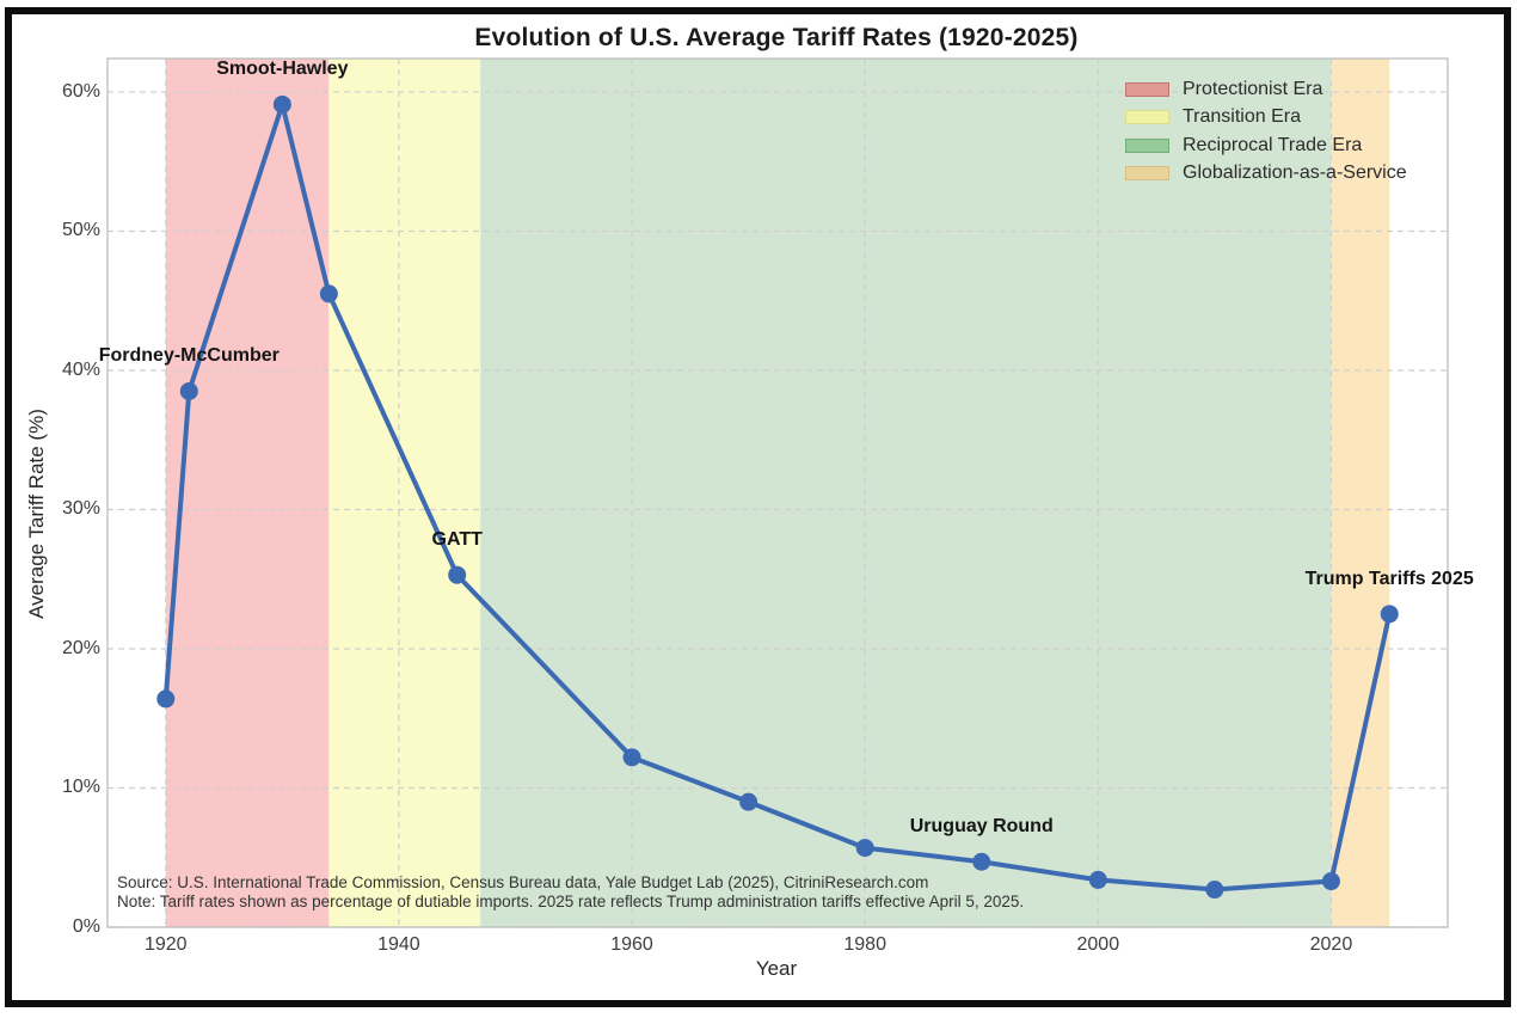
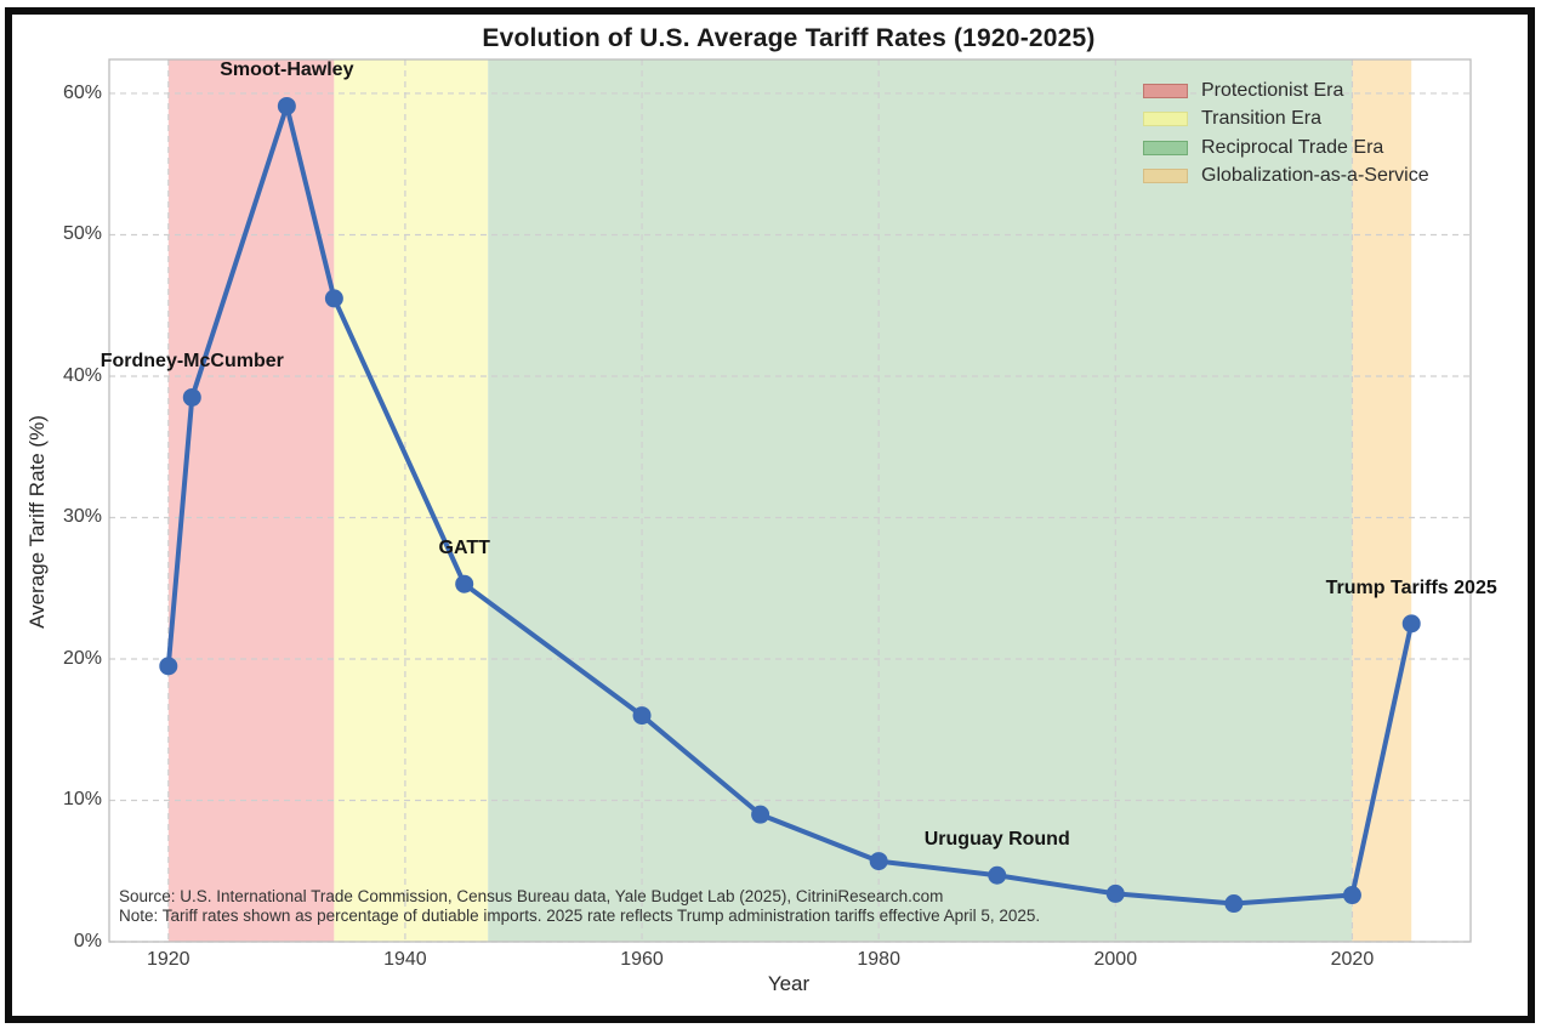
1920: 16.4% -> 19.5%
1960: 12.2% -> 16.0%
